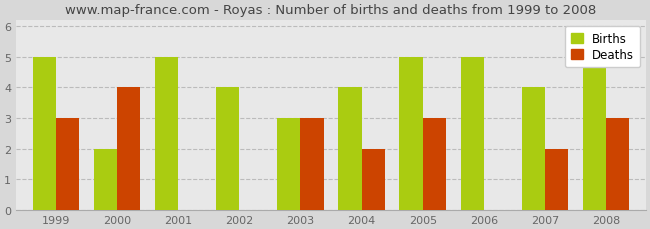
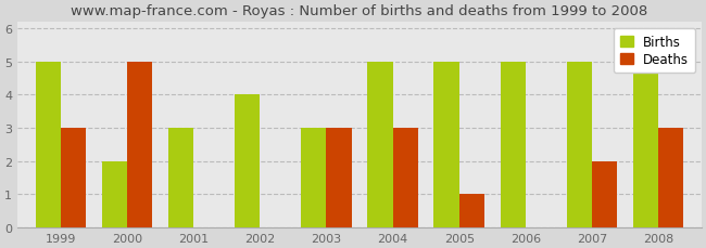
Deaths/2000: 4 -> 5
Births/2001: 5 -> 3
Births/2004: 4 -> 5
Deaths/2004: 2 -> 3
Deaths/2005: 3 -> 1
Births/2007: 4 -> 5
